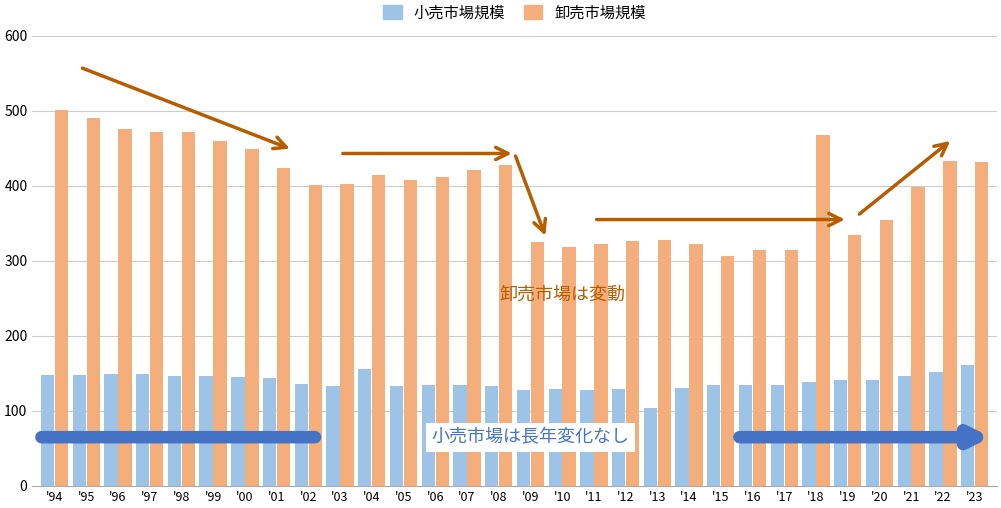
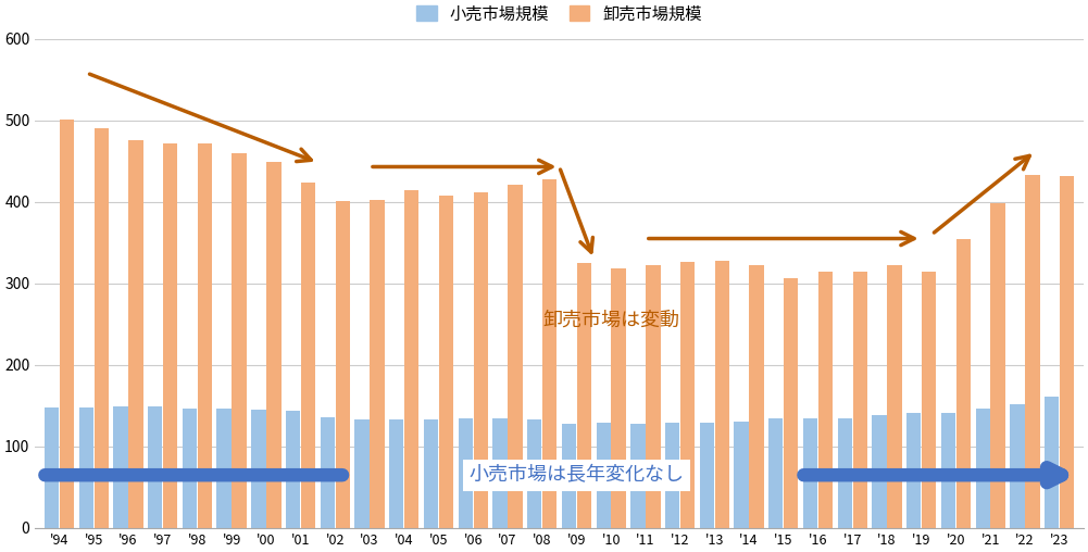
小売市場規模/'04: 156 -> 133
小売市場規模/'13: 104 -> 129
卸売市場規模/'18: 468 -> 323
卸売市場規模/'19: 334 -> 315
